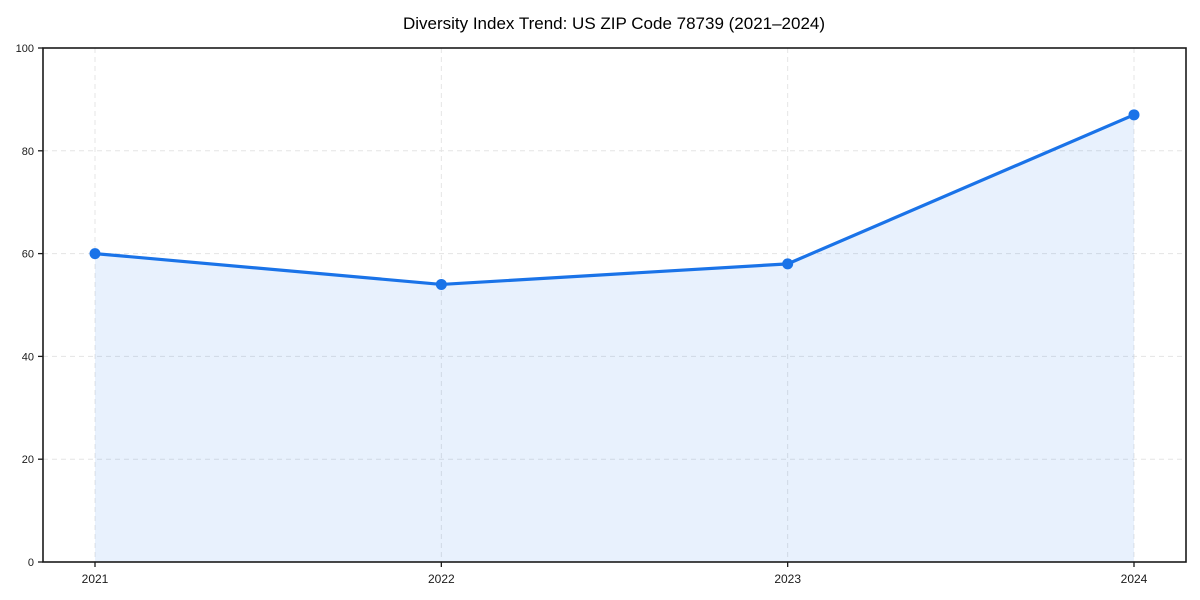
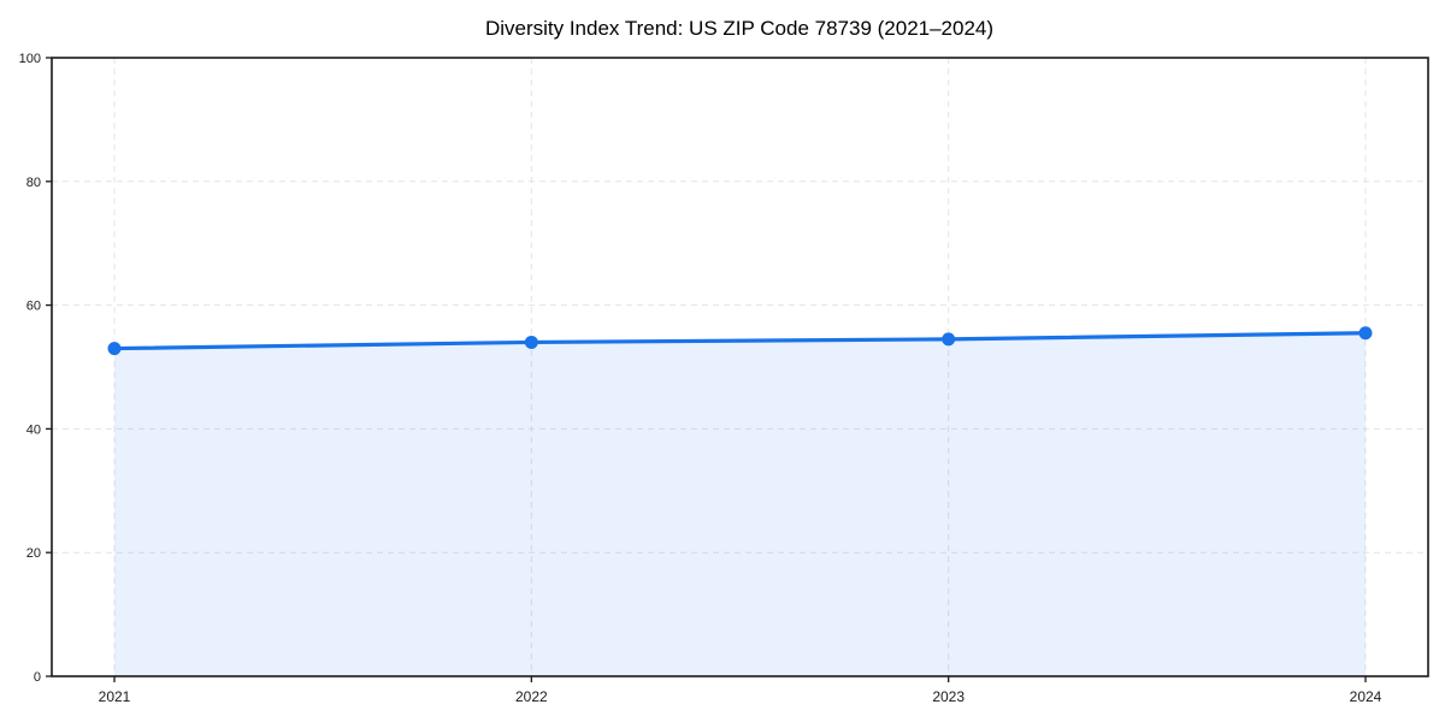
2021: 60 -> 53
2023: 58 -> 54
2024: 87 -> 56
